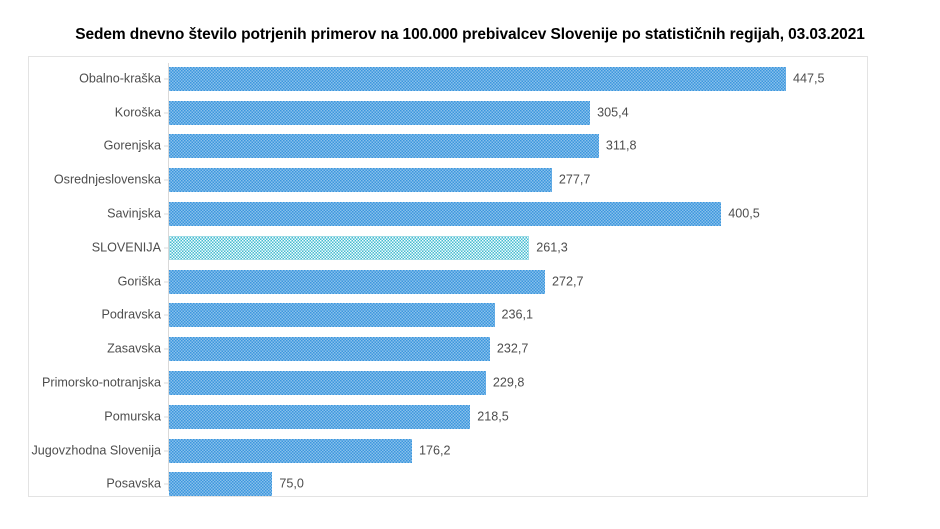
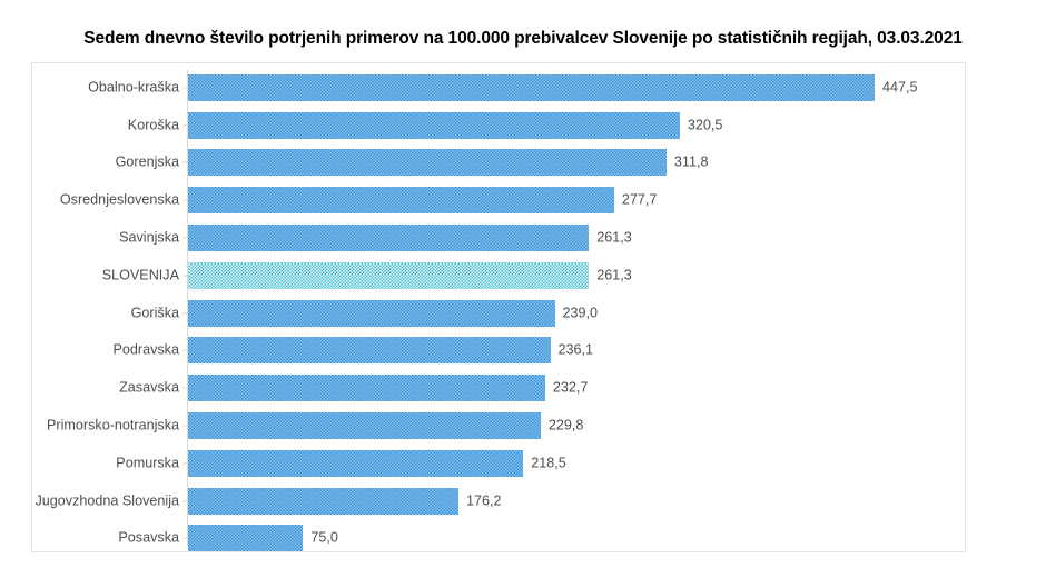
Koroška: 305,4 -> 320,5
Savinjska: 400,5 -> 261,3
Goriška: 272,7 -> 239,0
